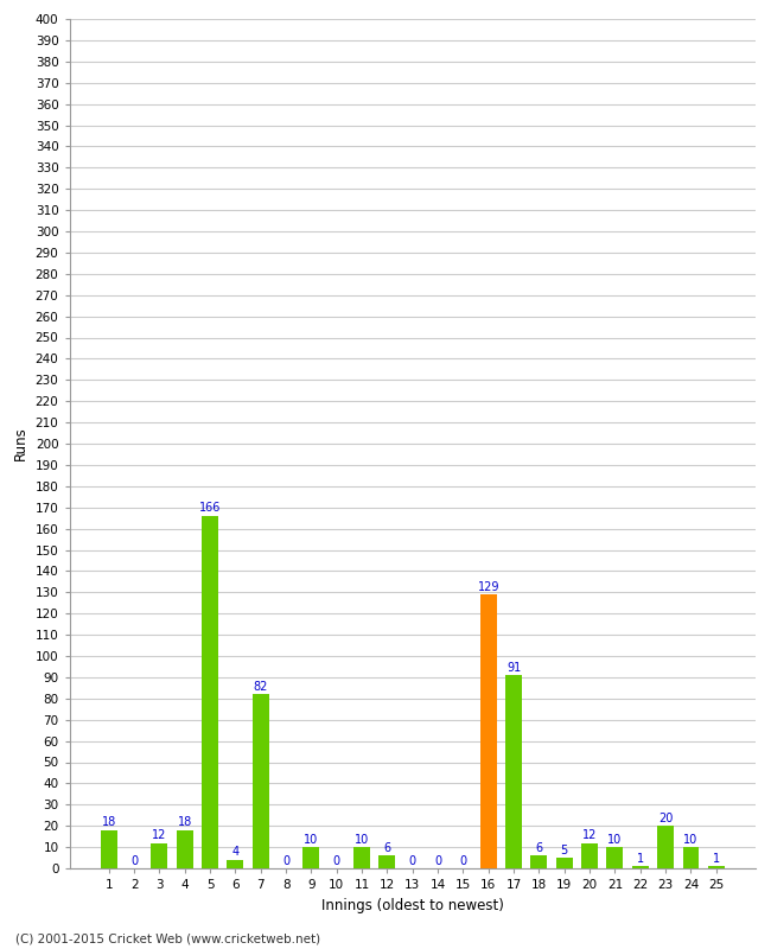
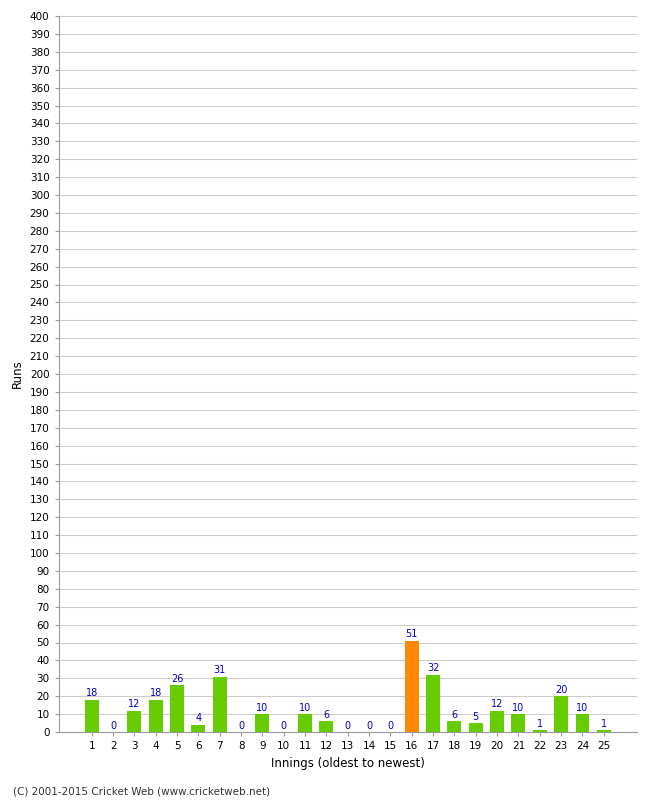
5: 166 -> 26
7: 82 -> 31
16: 129 -> 51
17: 91 -> 32
